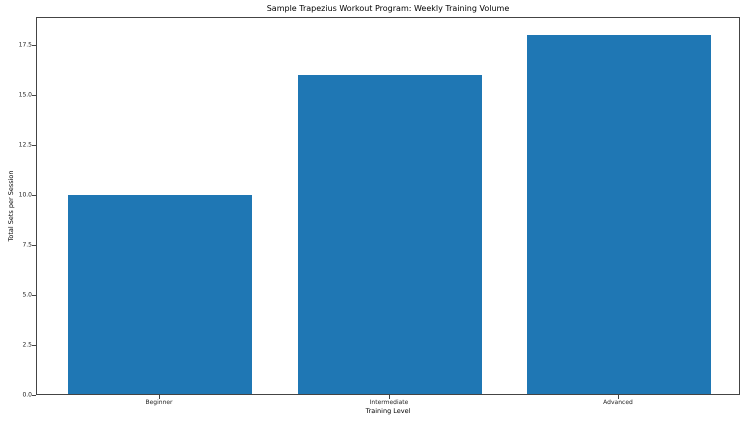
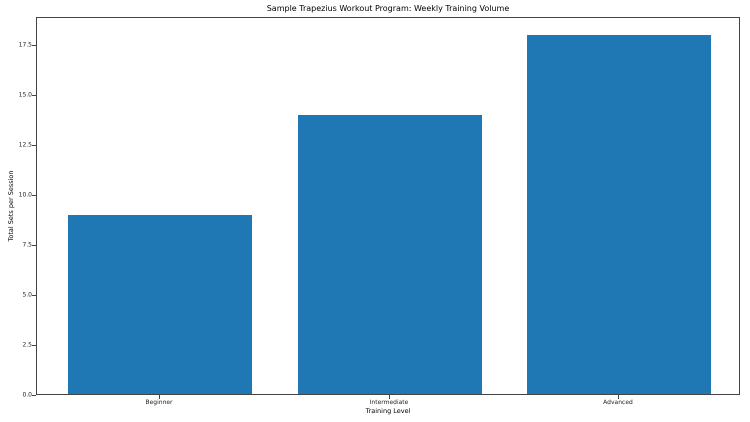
Beginner: 10 -> 9
Intermediate: 16 -> 14
